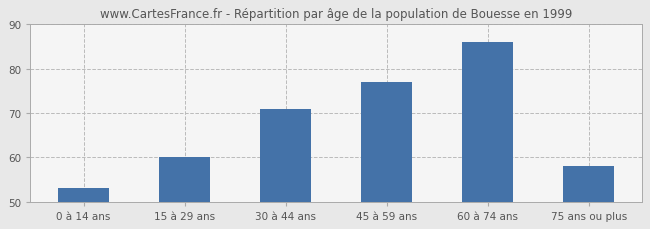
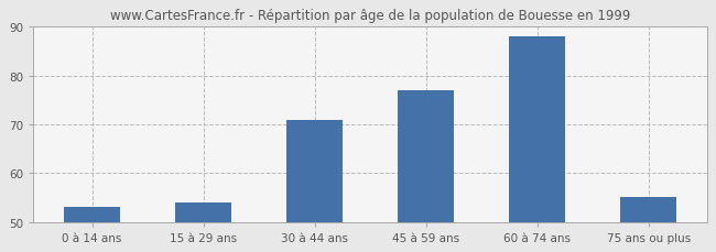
15 à 29 ans: 60 -> 54
60 à 74 ans: 86 -> 88
75 ans ou plus: 58 -> 55
